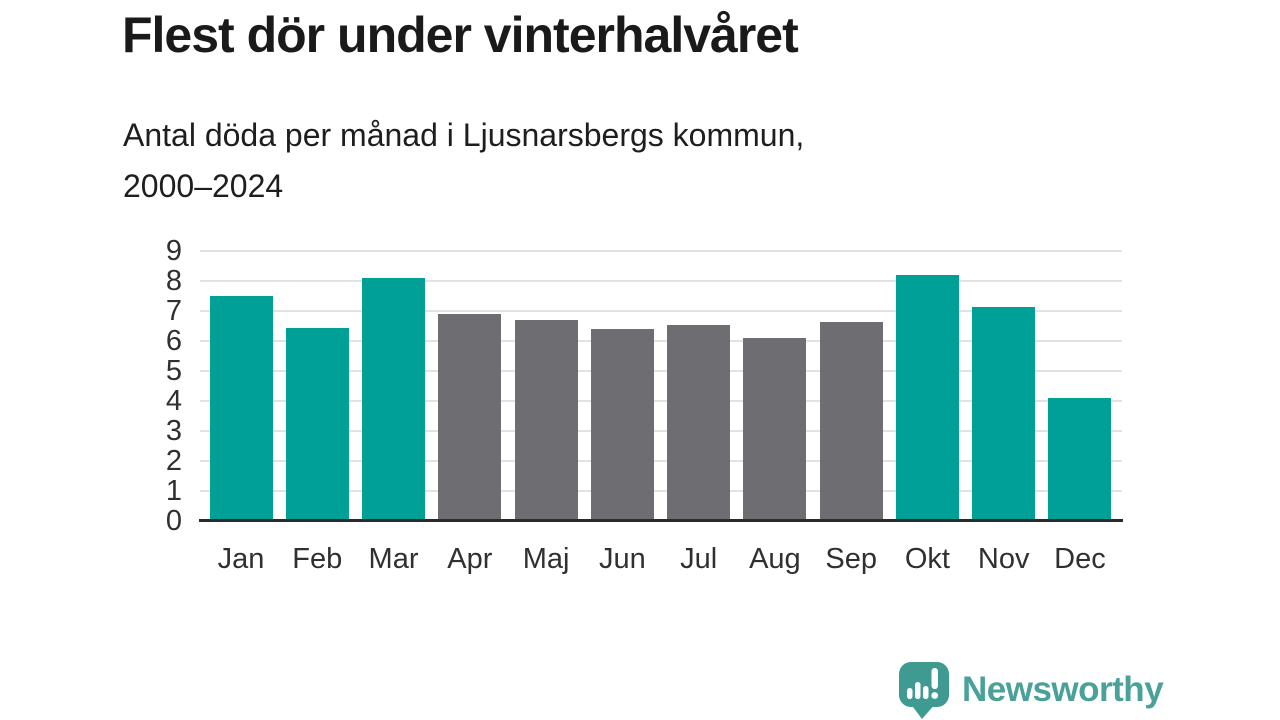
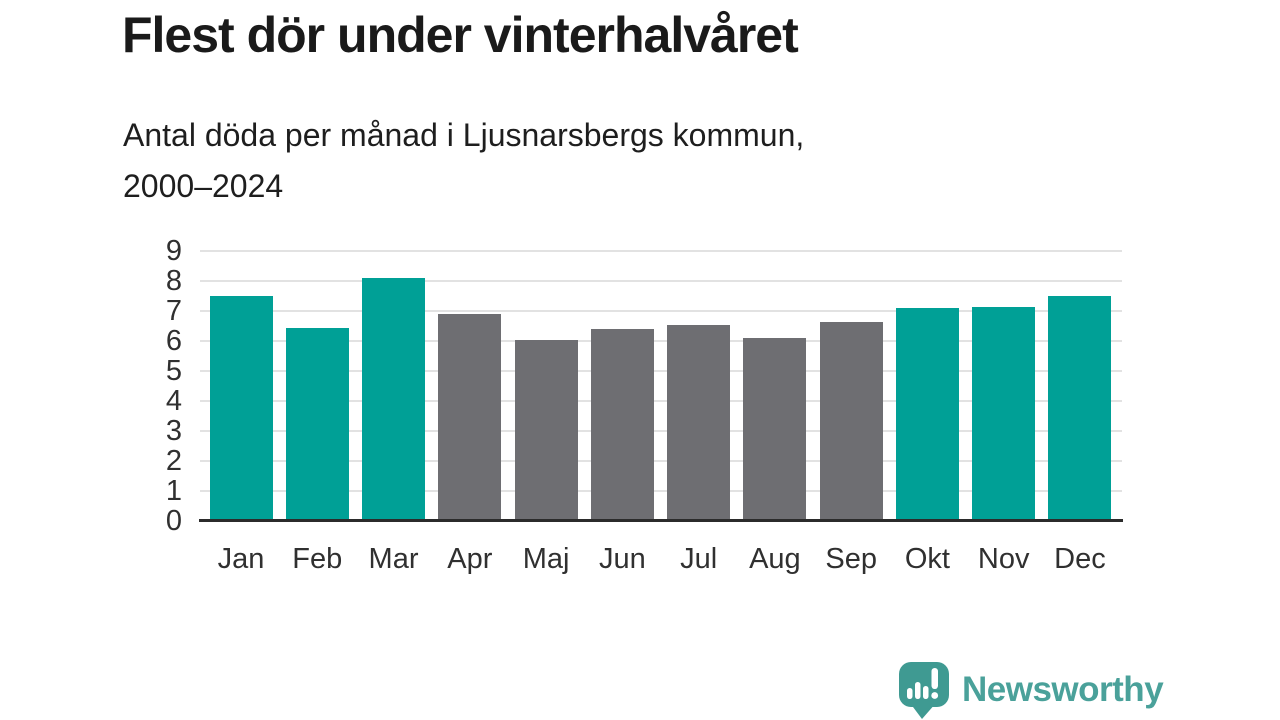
Maj: 6.7 -> 6.0
Okt: 8.2 -> 7.1
Dec: 4.1 -> 7.5
